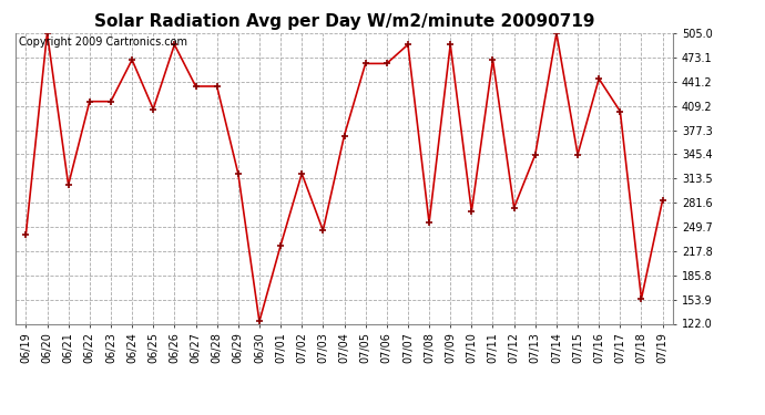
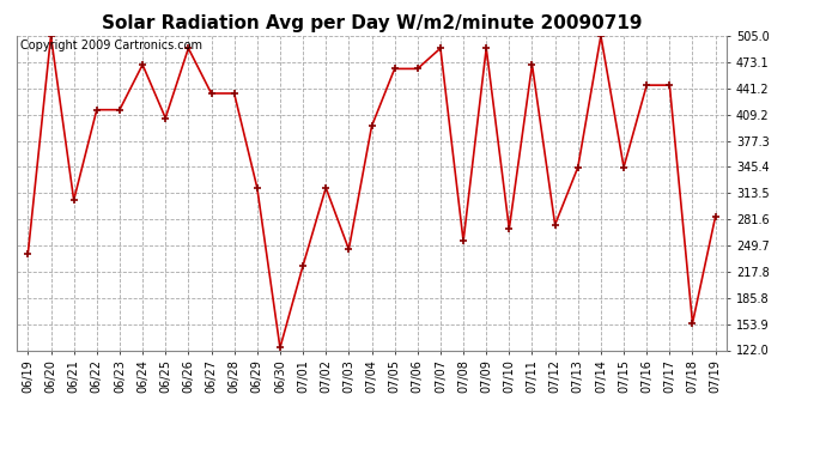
07/04: 370 -> 395
07/17: 402 -> 445
